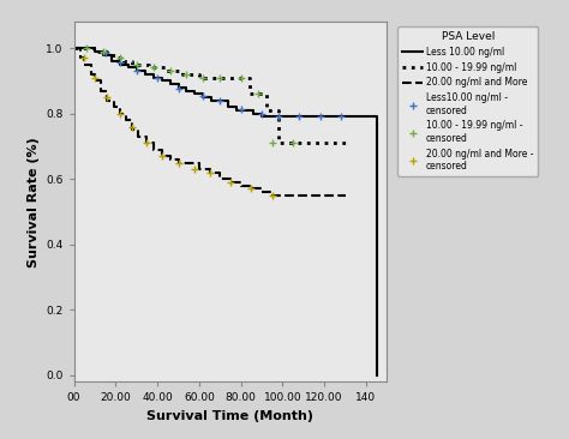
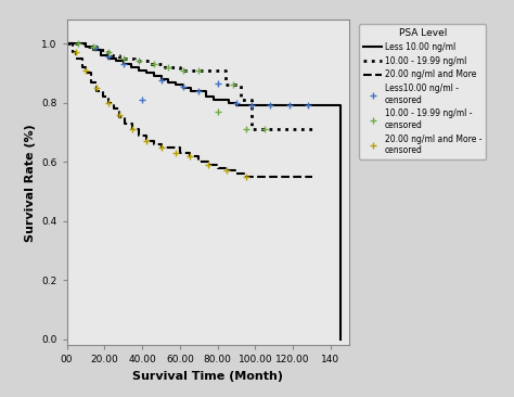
Less10.00 ng/ml - censored/40.00: 0.910 -> 0.810
Less10.00 ng/ml - censored/80.00: 0.815 -> 0.865
10.00 - 19.99 ng/ml - censored/80.00: 0.91 -> 0.77
